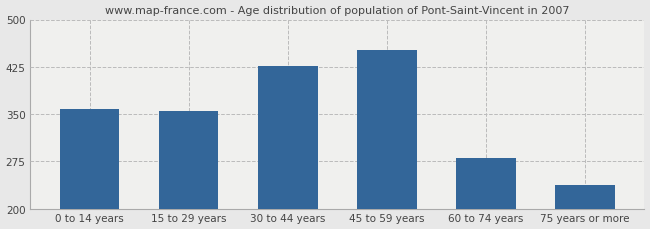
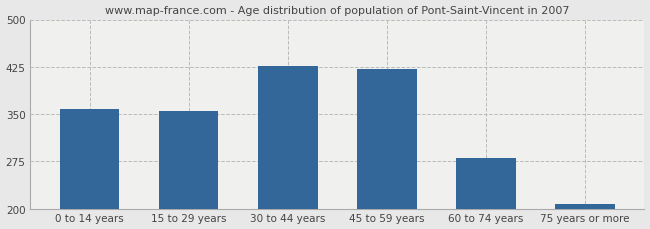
45 to 59 years: 452 -> 422
75 years or more: 238 -> 208
